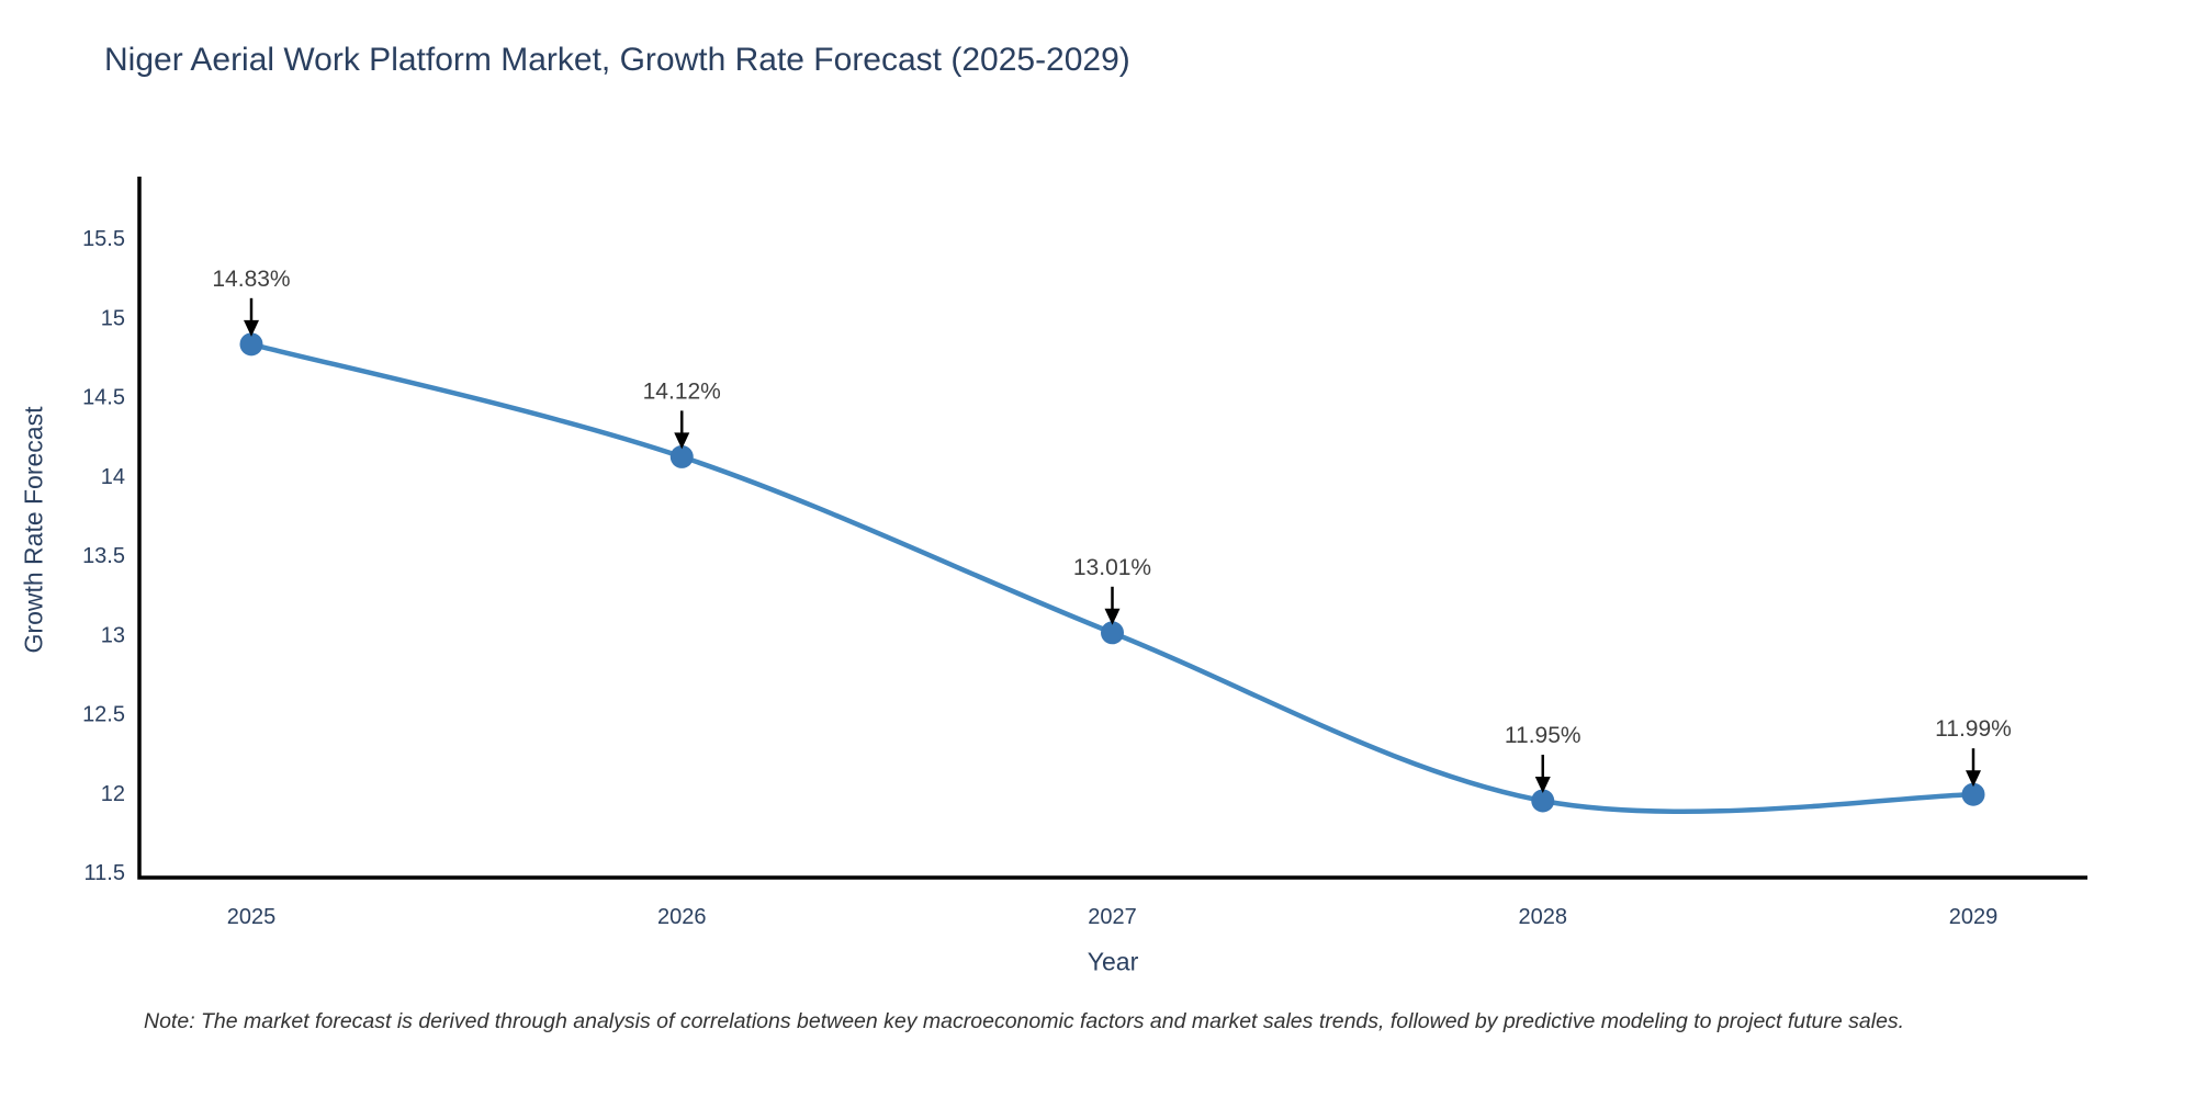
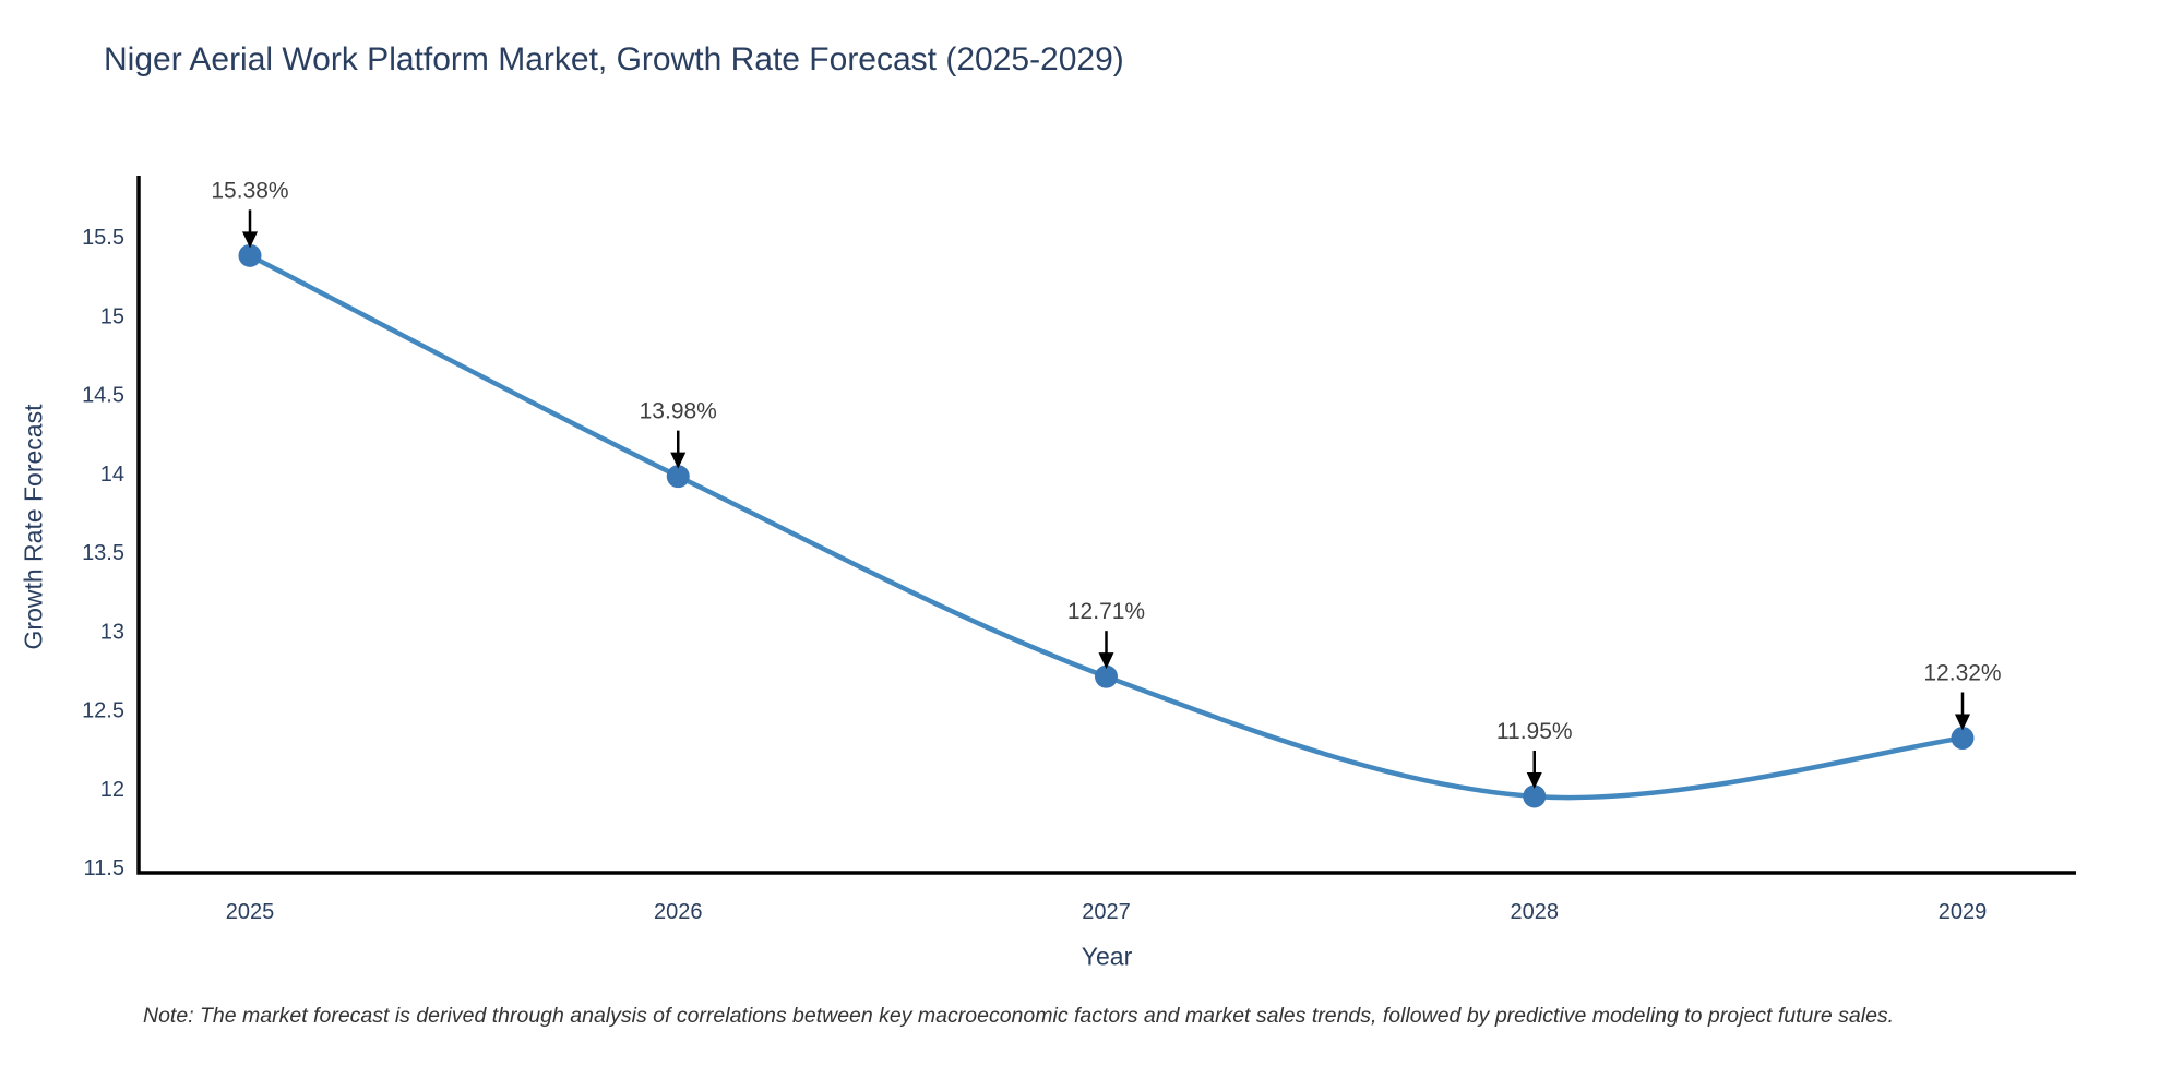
2025: 14.83% -> 15.38%
2026: 14.12% -> 13.98%
2027: 13.01% -> 12.71%
2029: 11.99% -> 12.32%
